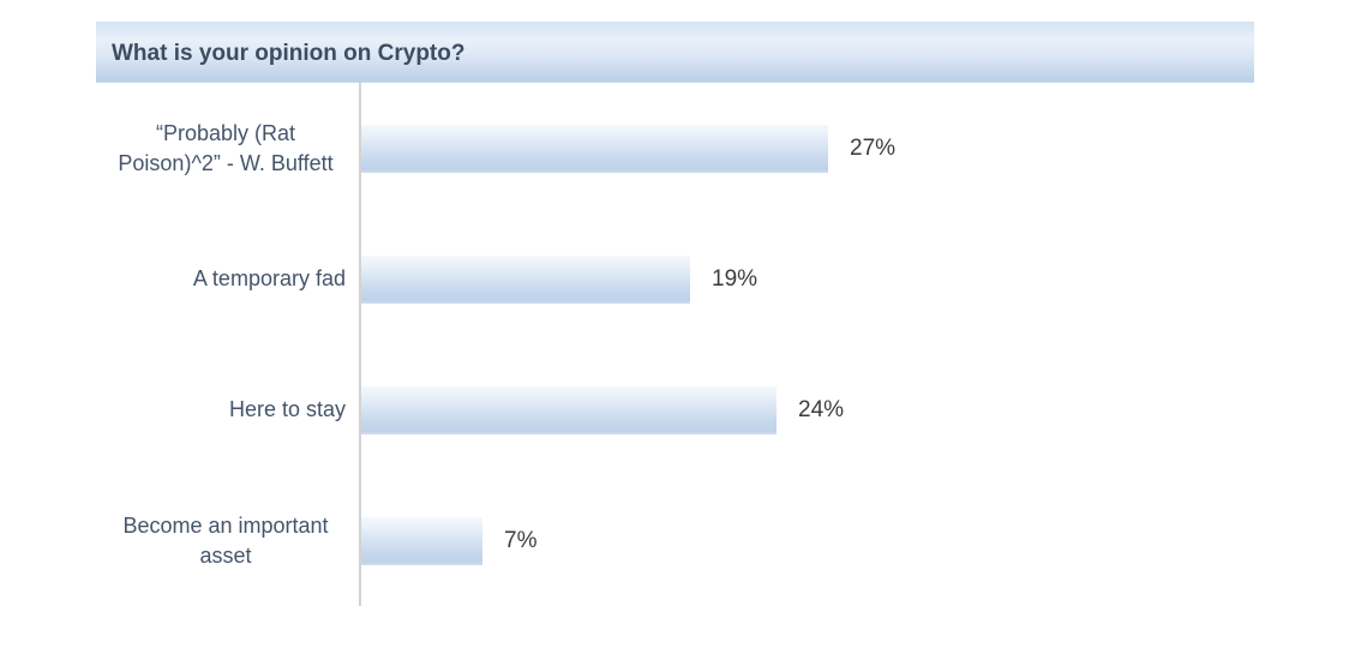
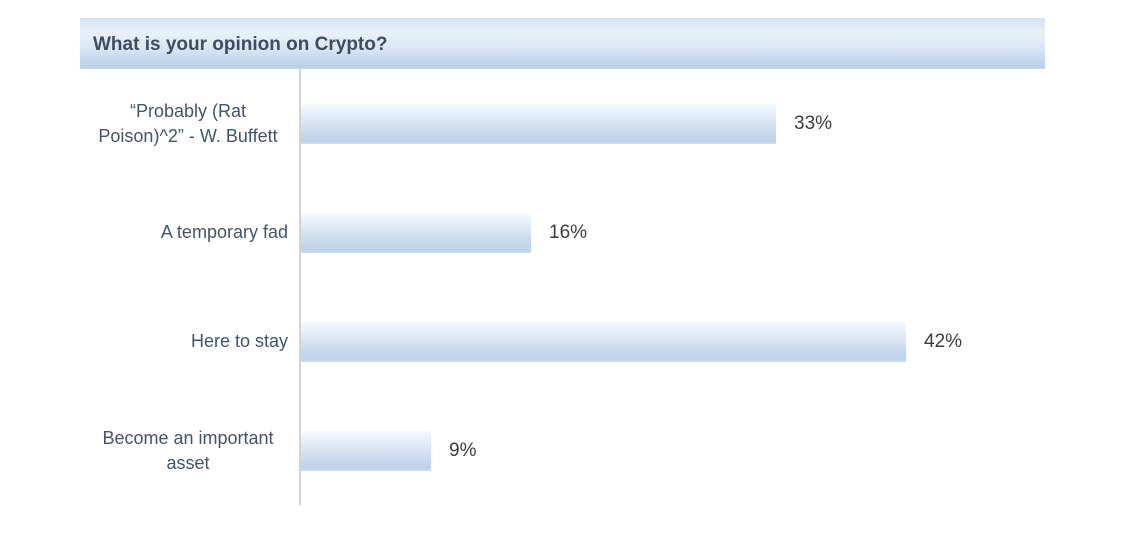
“Probably (Rat Poison)^2” - W. Buffett: 27% -> 33%
A temporary fad: 19% -> 16%
Here to stay: 24% -> 42%
Become an important asset: 7% -> 9%
